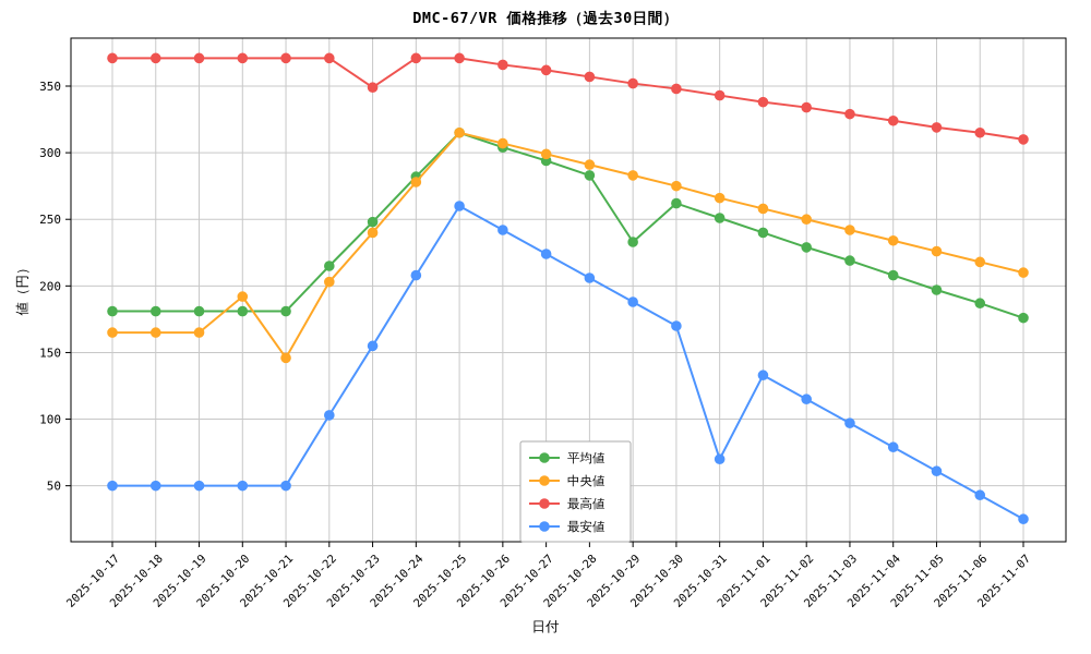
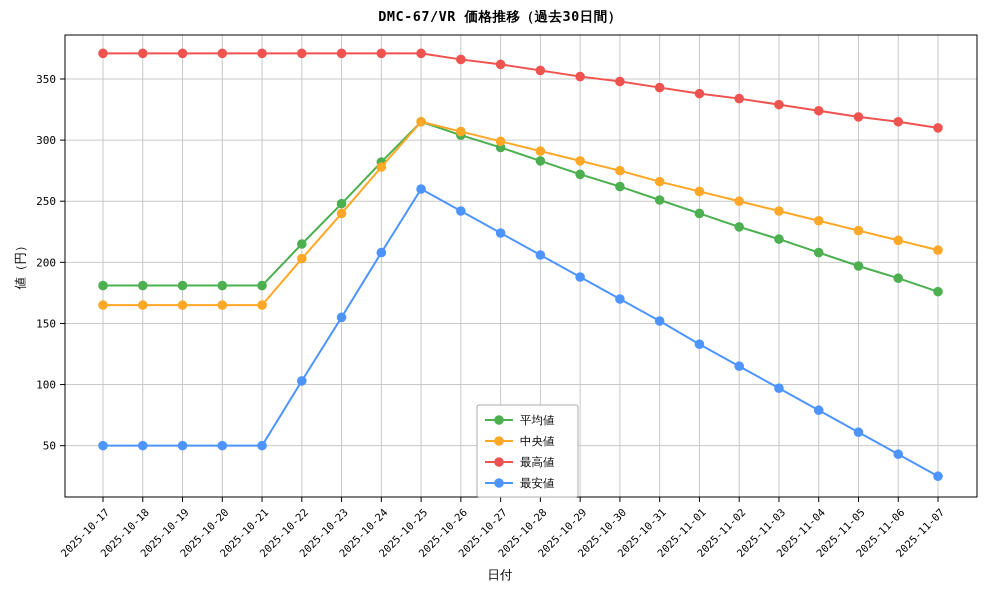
中央値/2025-10-20: 192 -> 165
中央値/2025-10-21: 146 -> 165
最高値/2025-10-23: 349 -> 371
平均値/2025-10-29: 233 -> 272
最安値/2025-10-31: 70 -> 152
